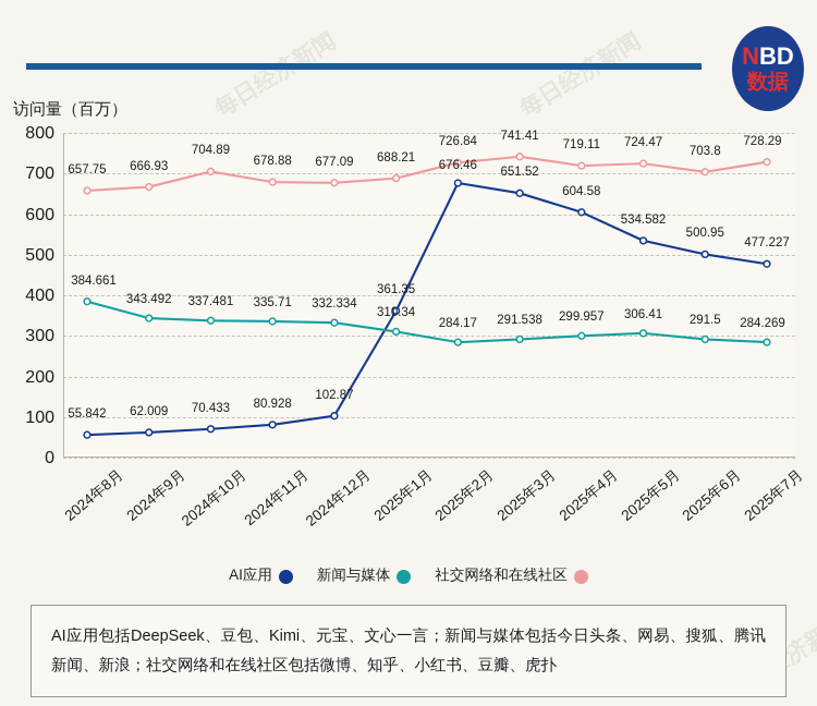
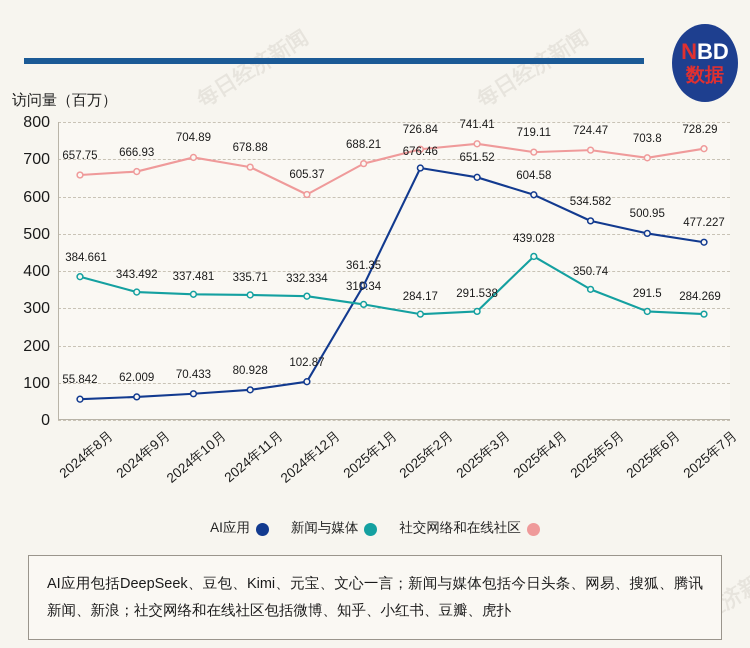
社交网络和在线社区/2024年12月: 677.09 -> 605.37
新闻与媒体/2025年4月: 299.957 -> 439.028
新闻与媒体/2025年5月: 306.41 -> 350.74
